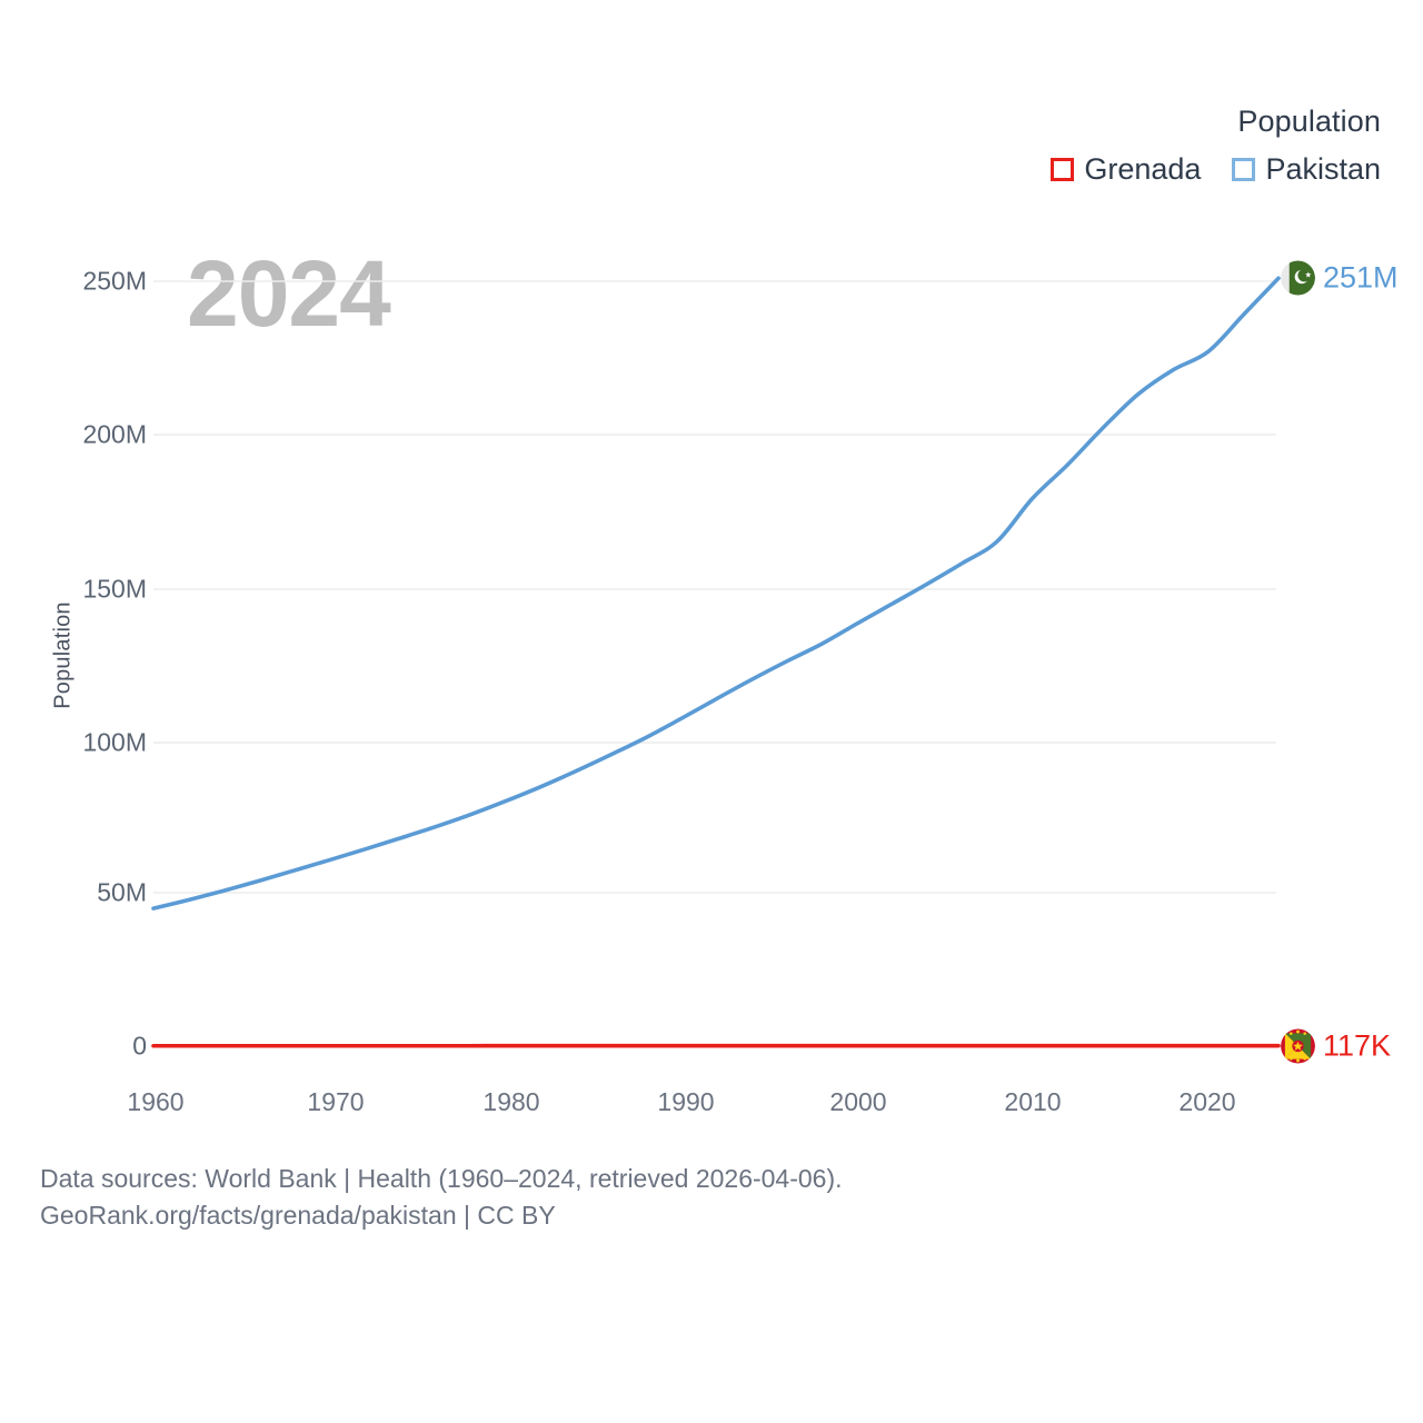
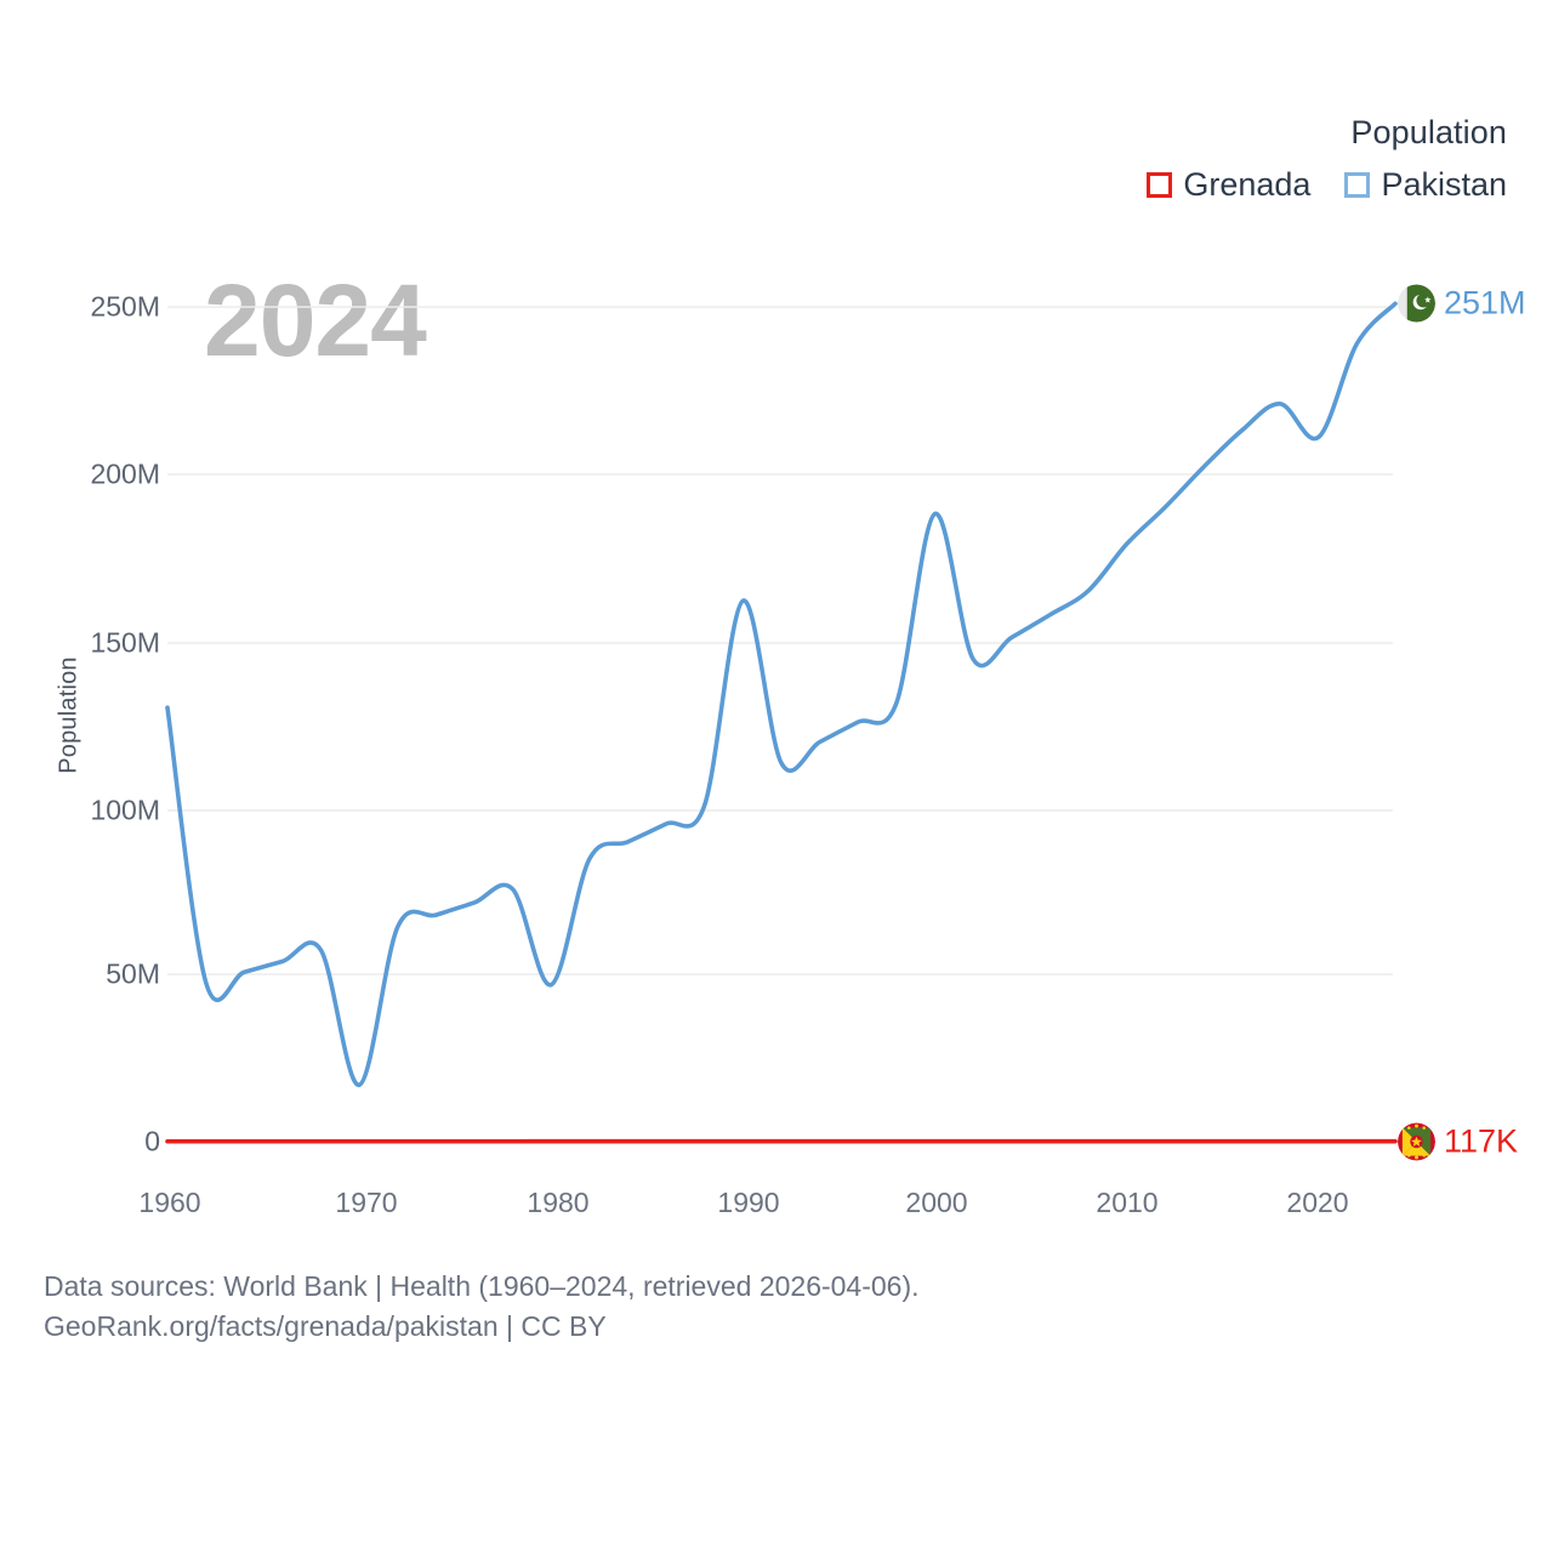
Pakistan/1960: 45M -> 130M
Pakistan/1970: 61M -> 17M
Pakistan/1980: 80M -> 47M
Pakistan/1990: 107M -> 162M
Pakistan/2000: 138M -> 188M
Pakistan/2020: 227M -> 211M
